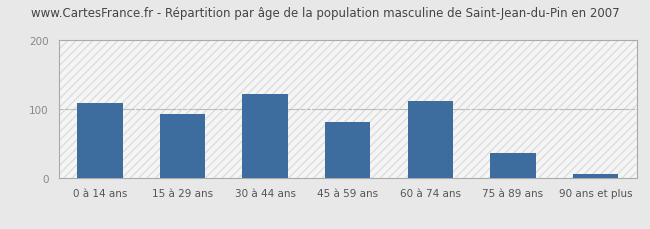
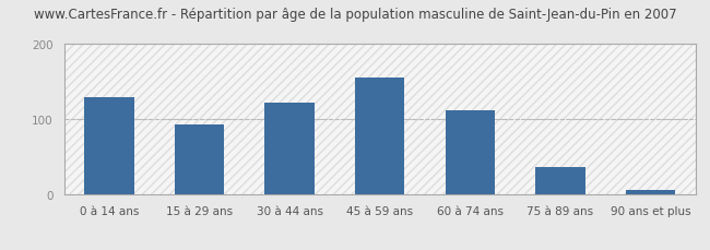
0 à 14 ans: 110 -> 130
45 à 59 ans: 82 -> 155
